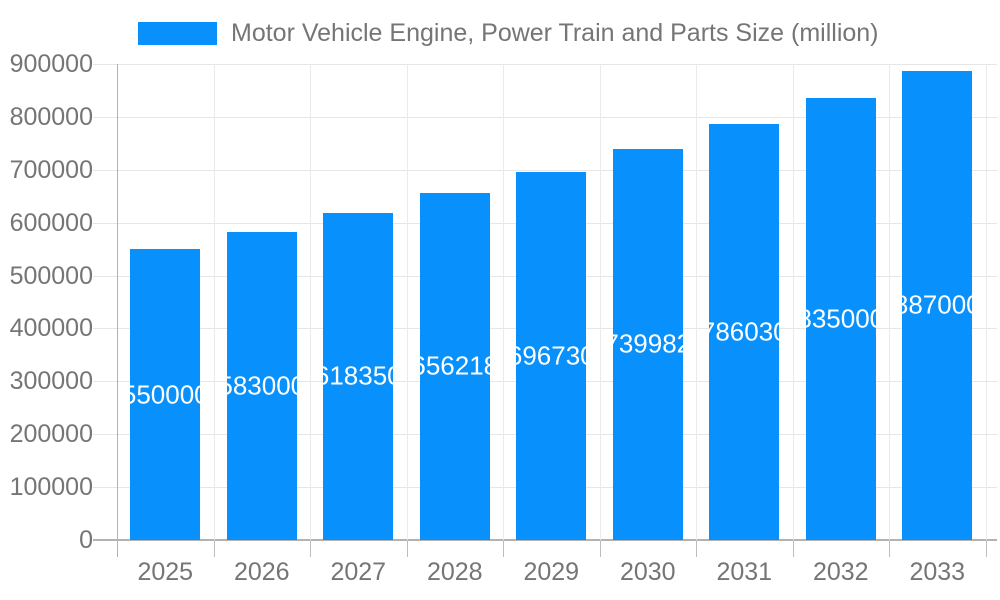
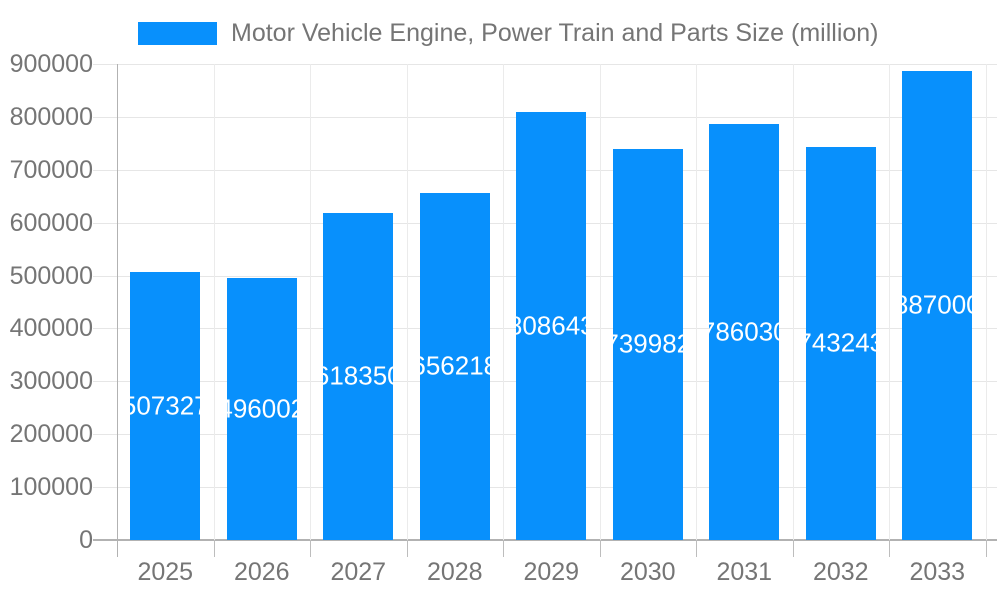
2025: 550000 -> 507327
2026: 583000 -> 496002
2029: 696730 -> 808643
2032: 835000 -> 743243
